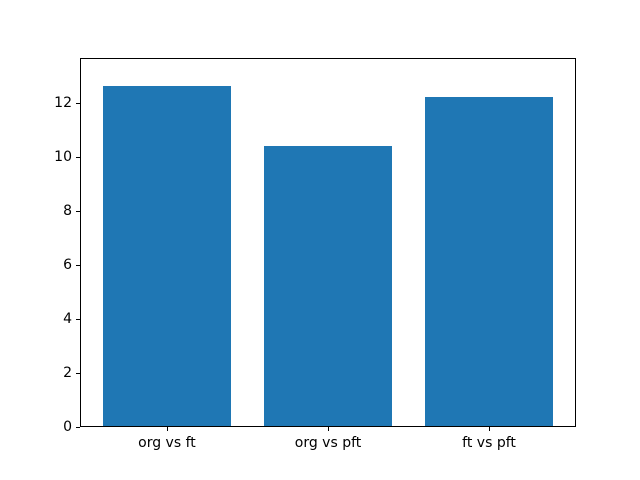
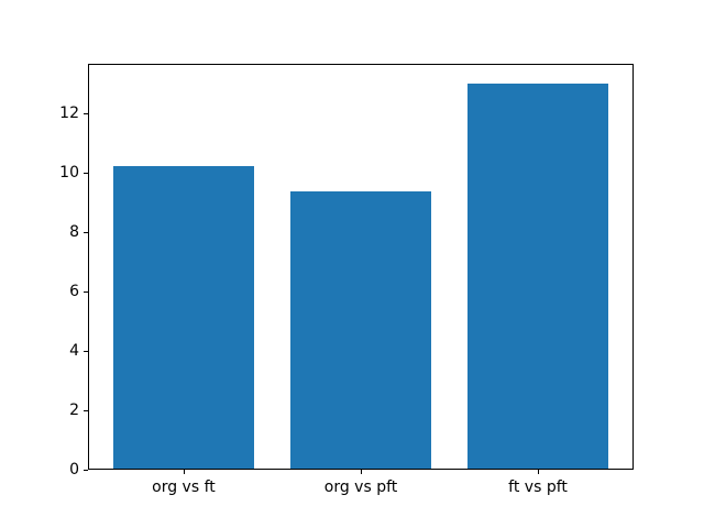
org vs ft: 12.6 -> 10.2
org vs pft: 10.4 -> 9.3
ft vs pft: 12.2 -> 13.0
